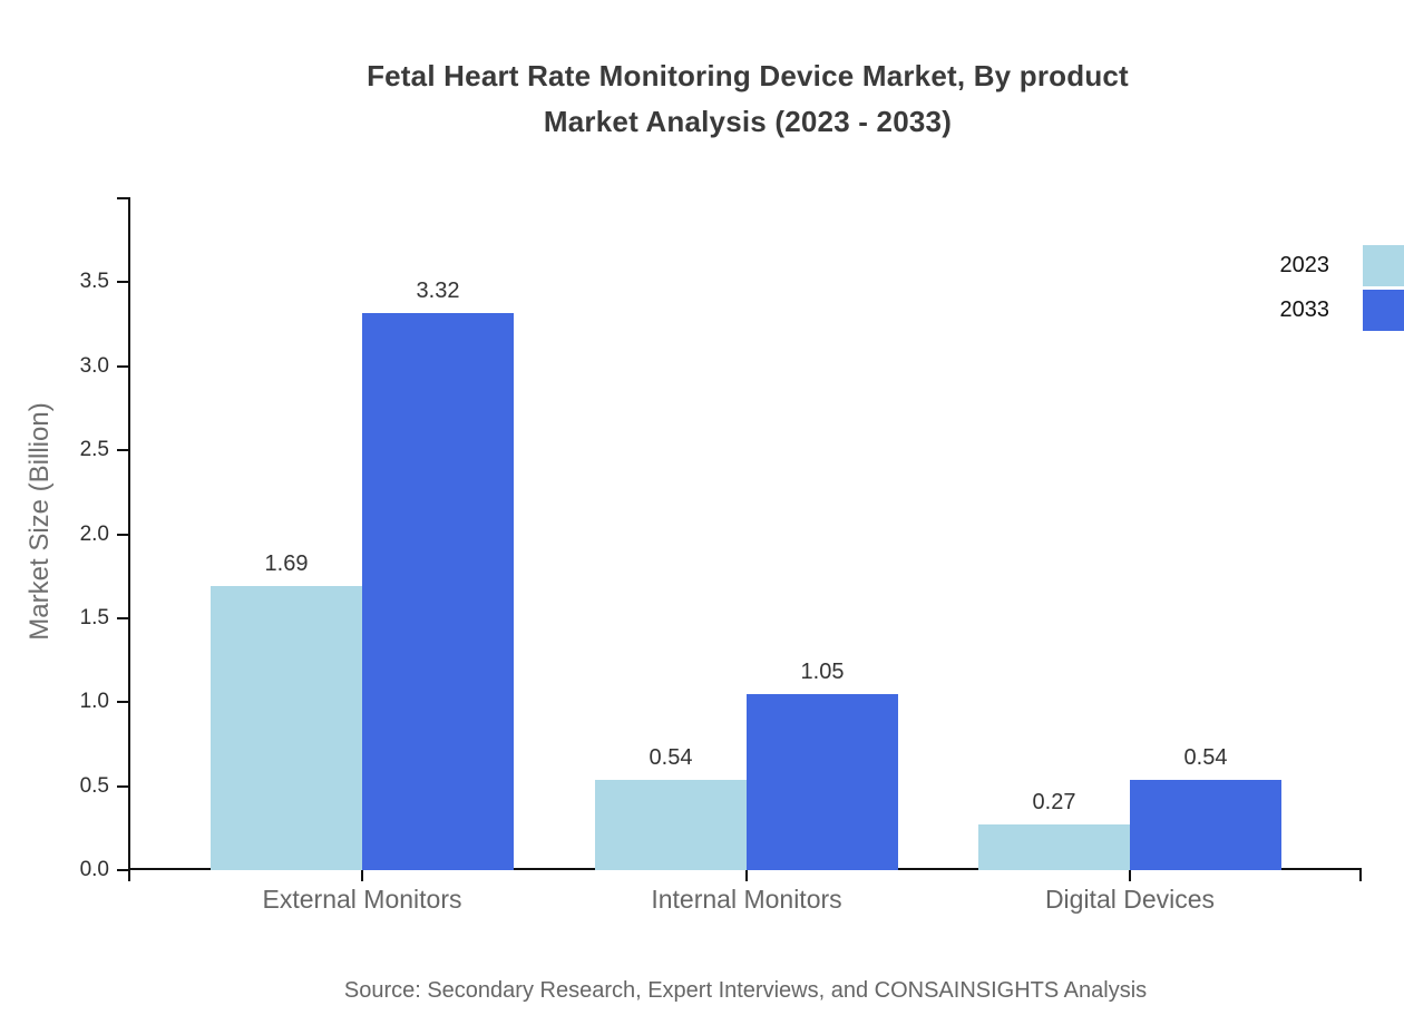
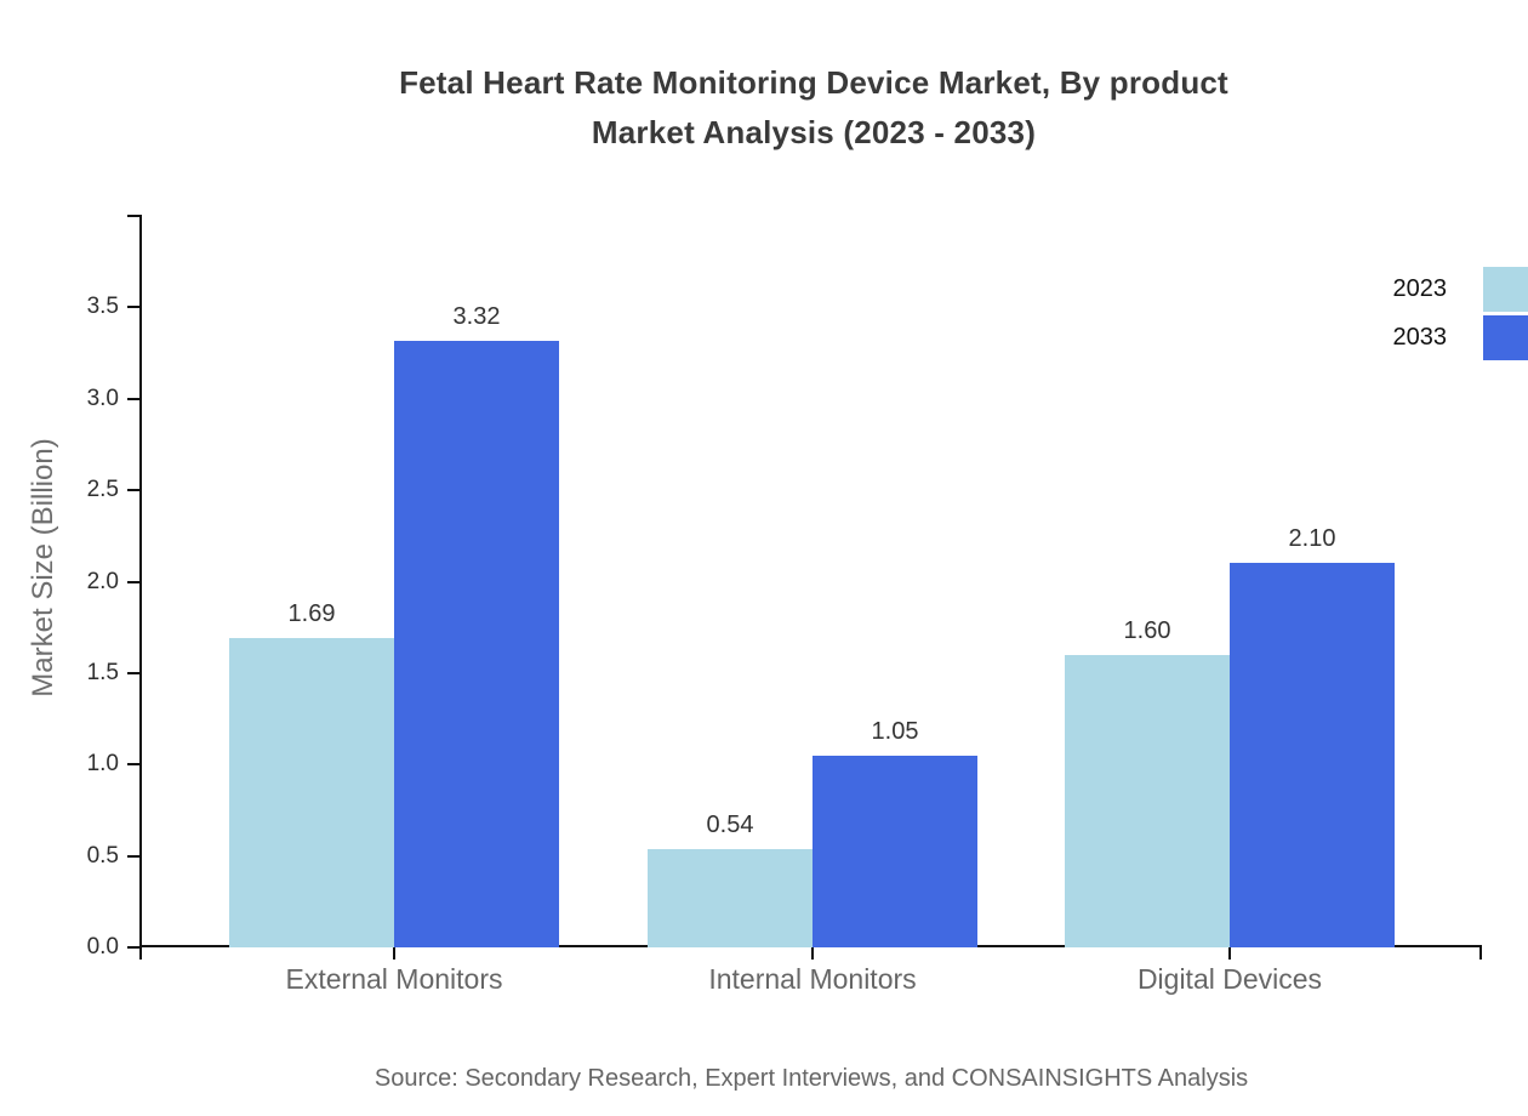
2023/Digital Devices: 0.27 -> 1.60
2033/Digital Devices: 0.54 -> 2.10
